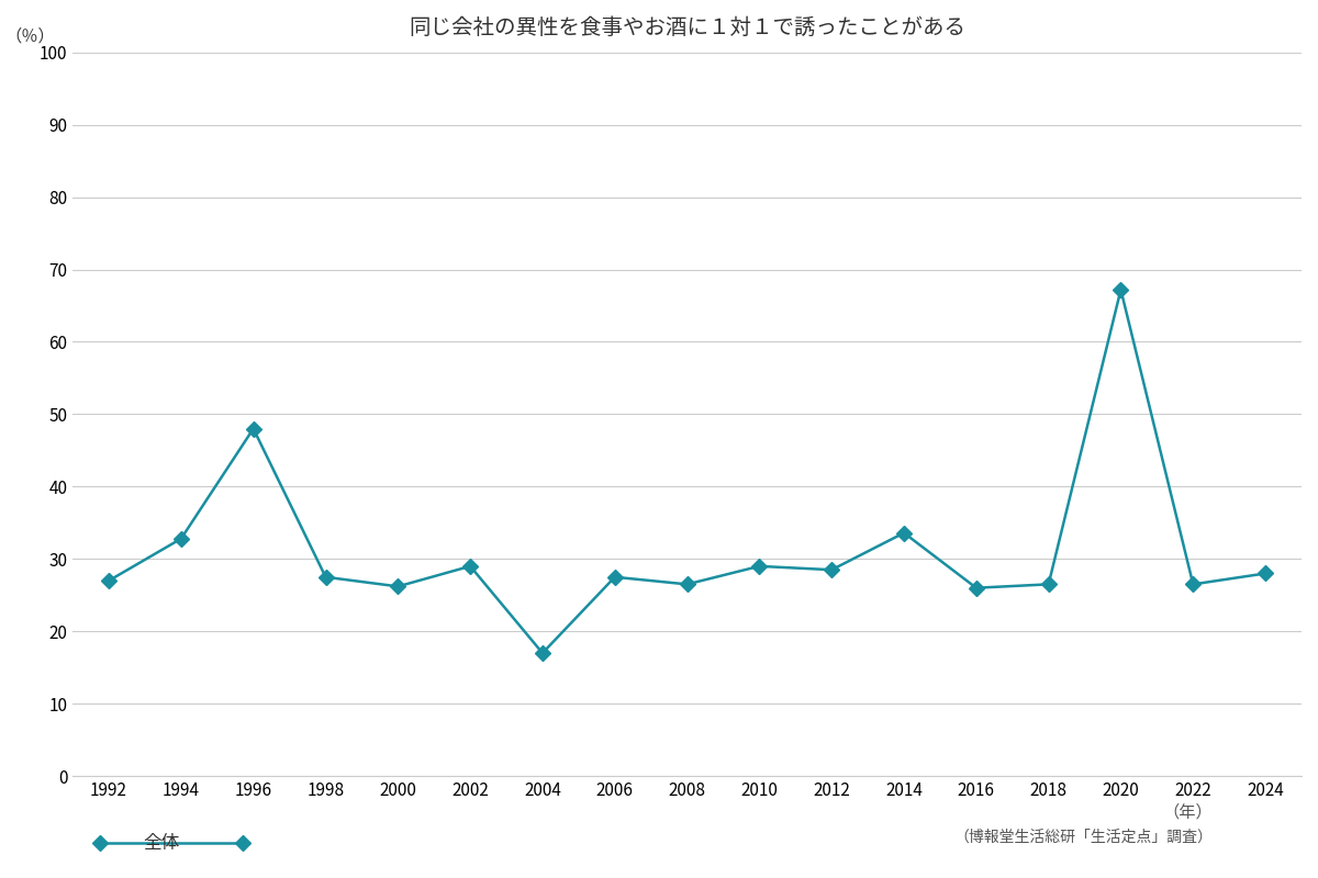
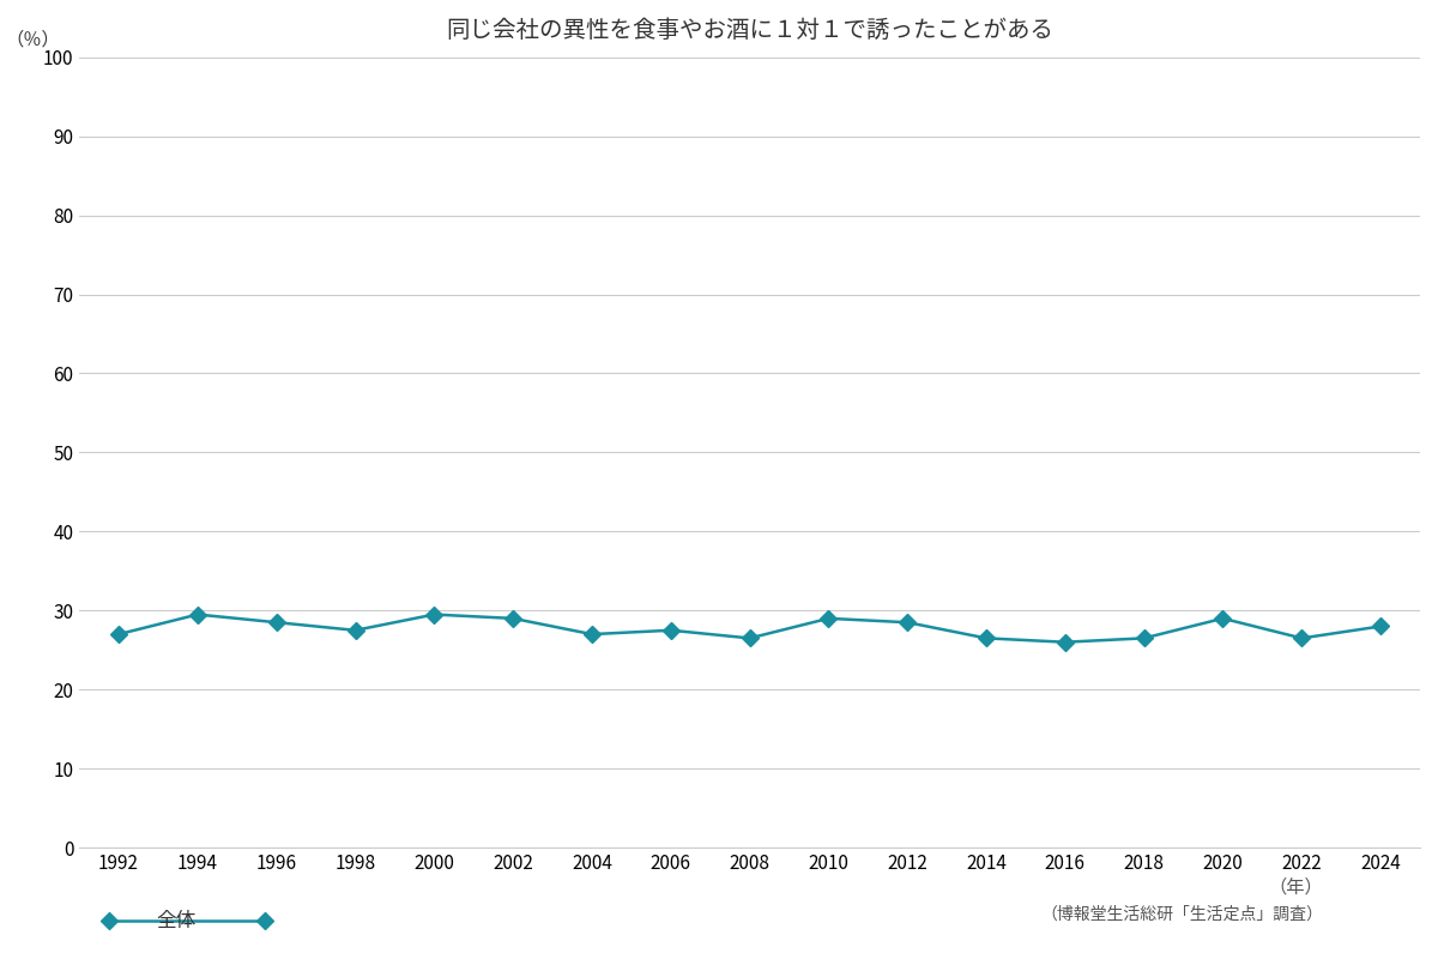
1994: 32.8 -> 29.5
1996: 48.0 -> 28.5
2000: 26.2 -> 29.5
2004: 17.0 -> 27.0
2014: 33.6 -> 26.5
2020: 67.2 -> 29.0
